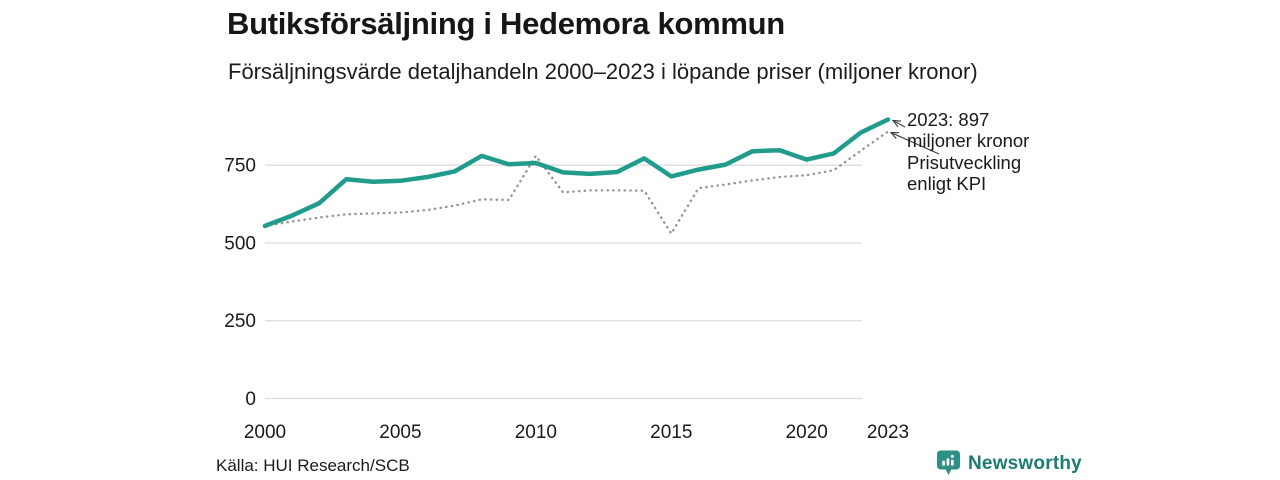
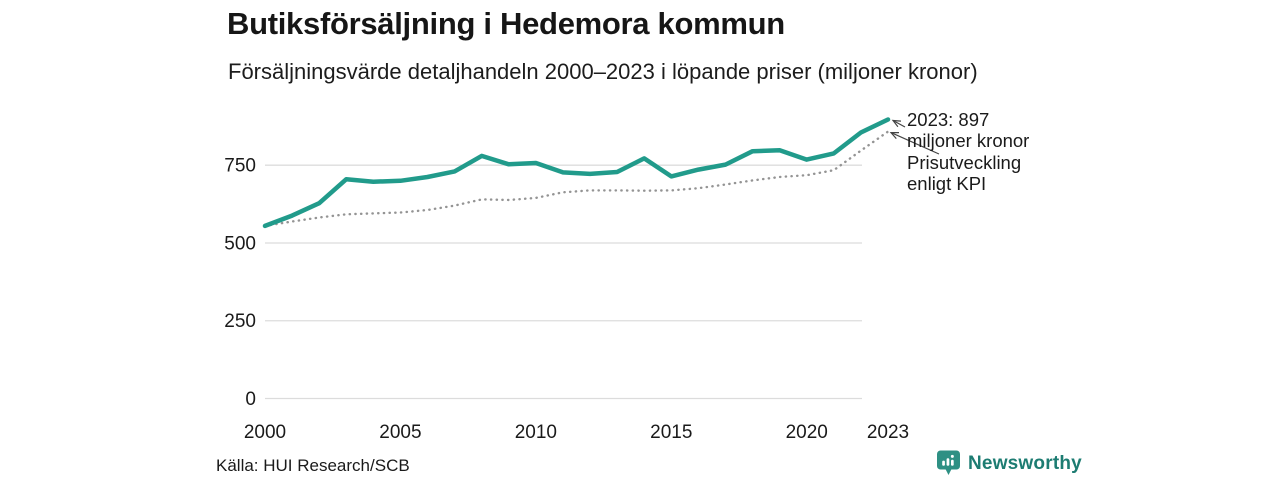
Prisutveckling enligt KPI/2010: 780 -> 640
Prisutveckling enligt KPI/2015: 530 -> 670
